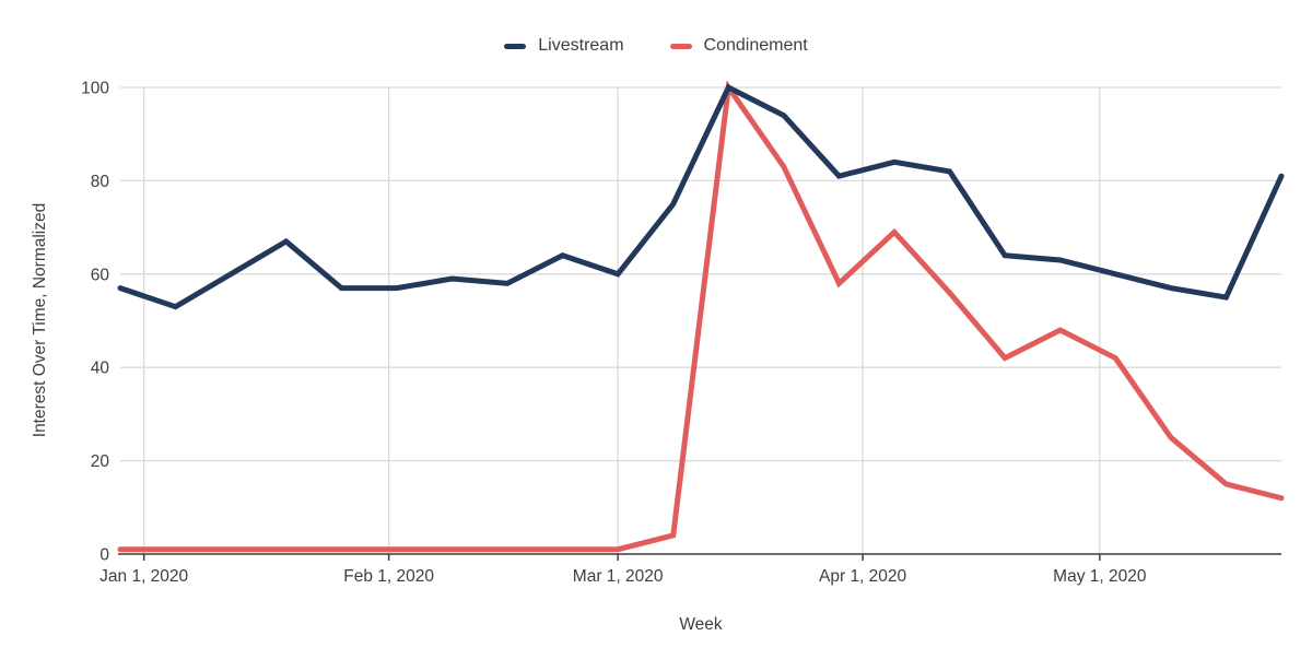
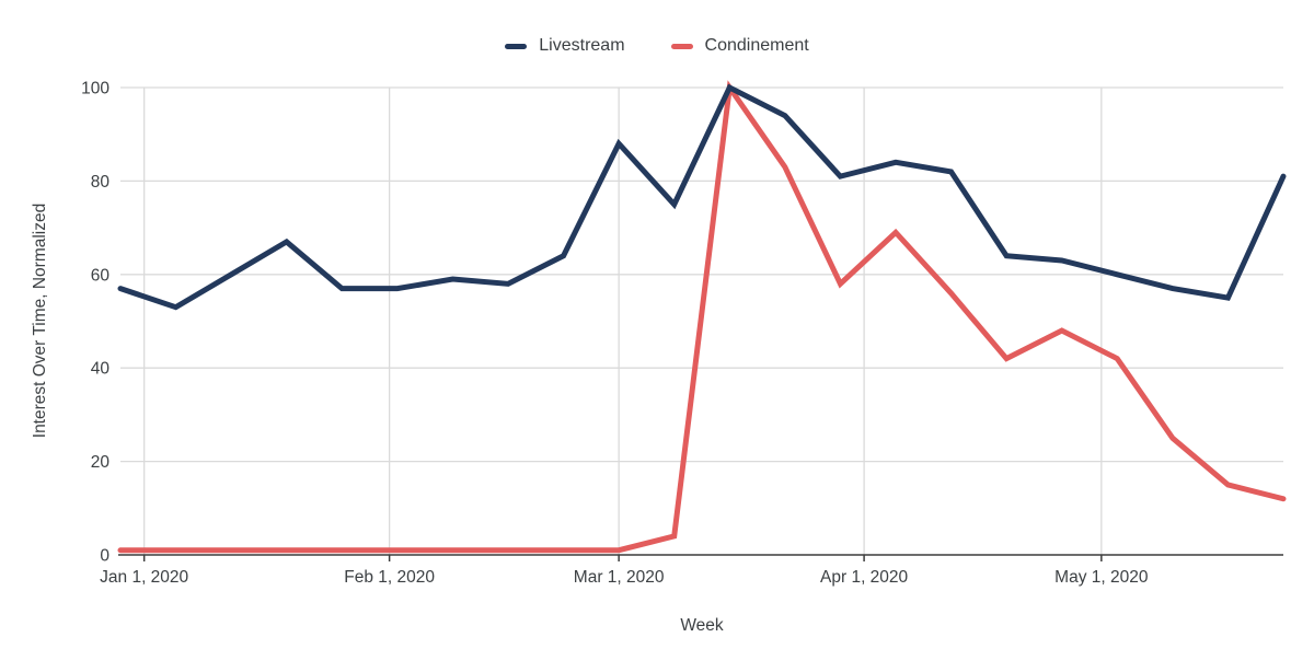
Livestream/Mar 1, 2020: 60 -> 88
